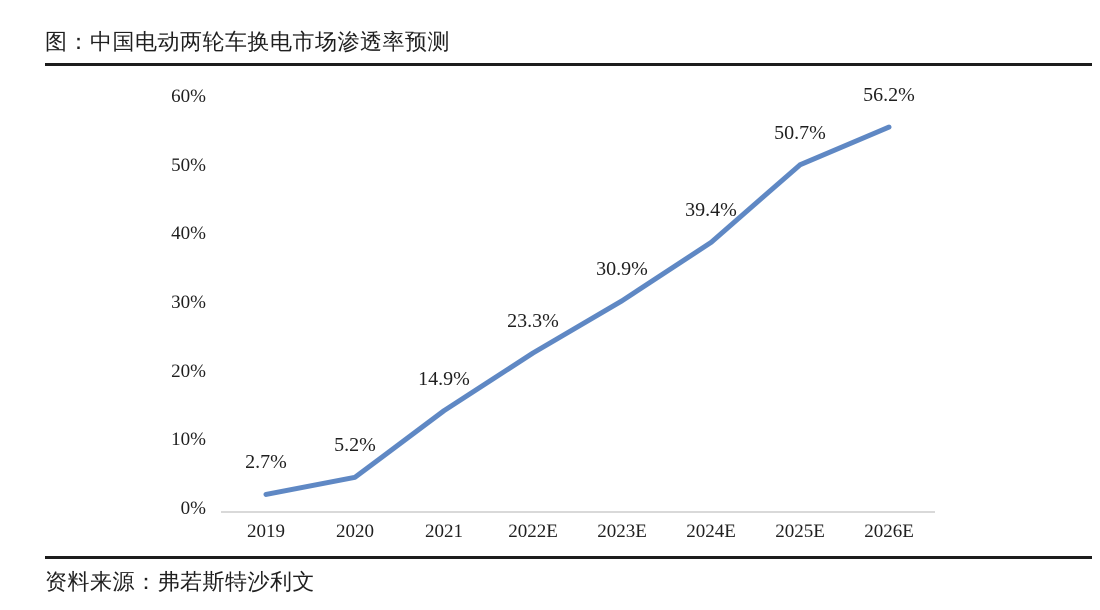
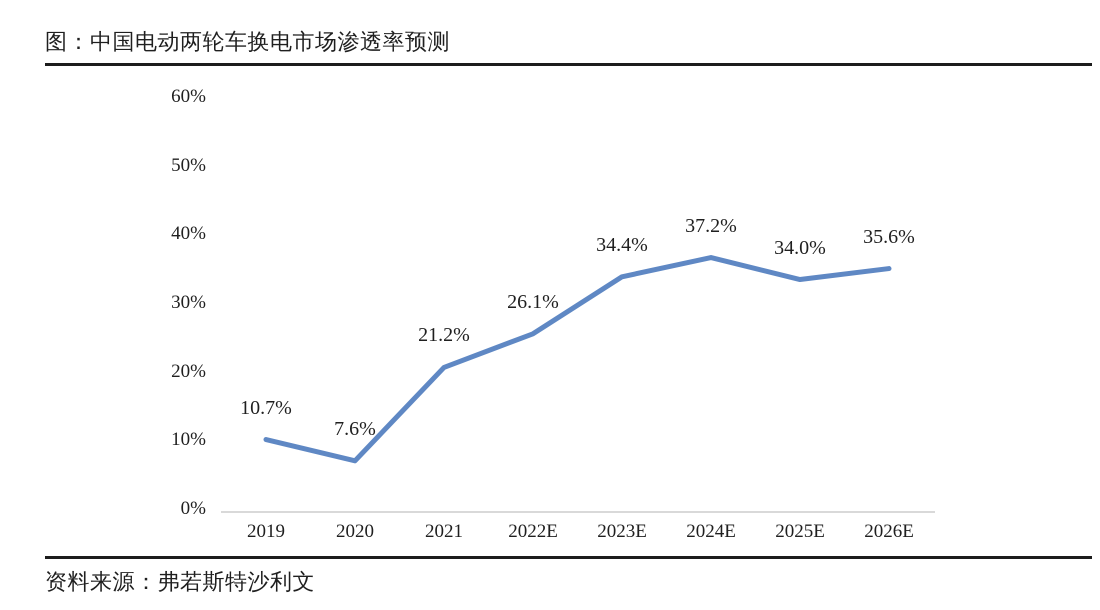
2019: 2.7% -> 10.7%
2020: 5.2% -> 7.6%
2021: 14.9% -> 21.2%
2022E: 23.3% -> 26.1%
2023E: 30.9% -> 34.4%
2024E: 39.4% -> 37.2%
2025E: 50.7% -> 34.0%
2026E: 56.2% -> 35.6%
